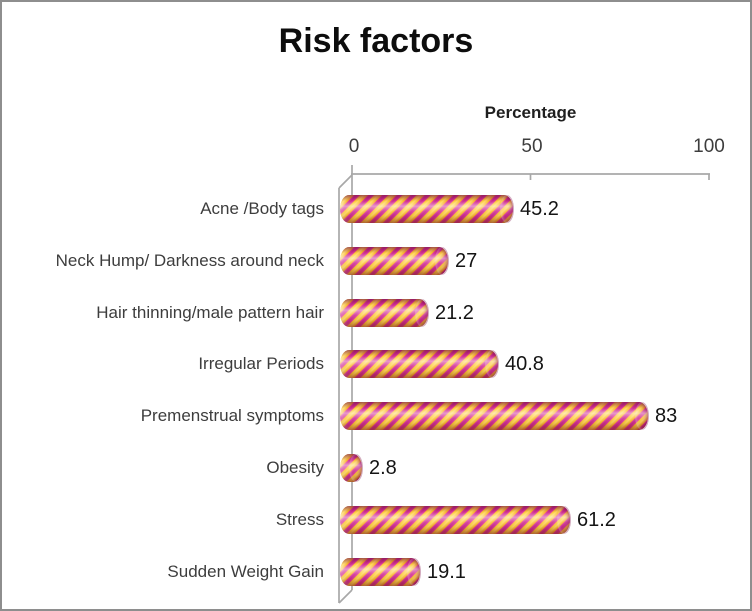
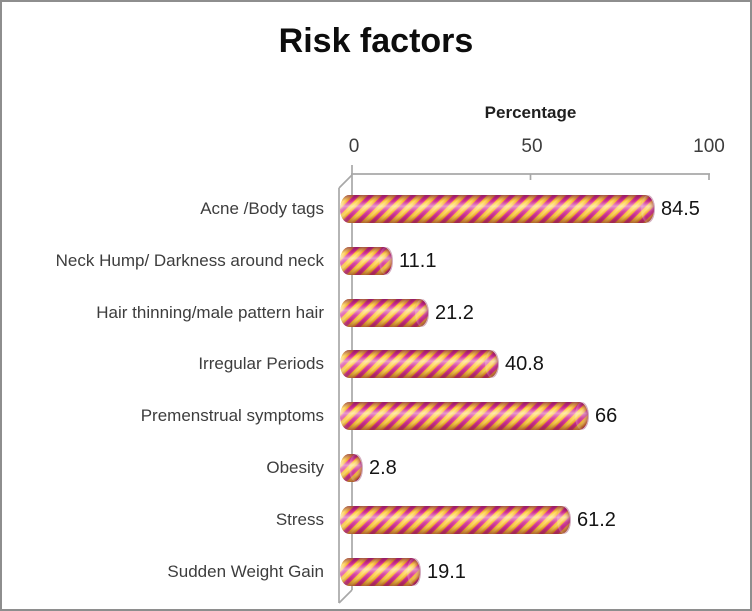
Acne /Body tags: 45.2 -> 84.5
Neck Hump/ Darkness around neck: 27 -> 11.1
Premenstrual symptoms: 83 -> 66
